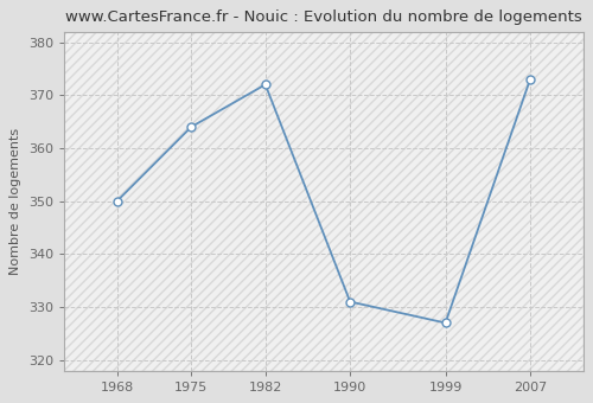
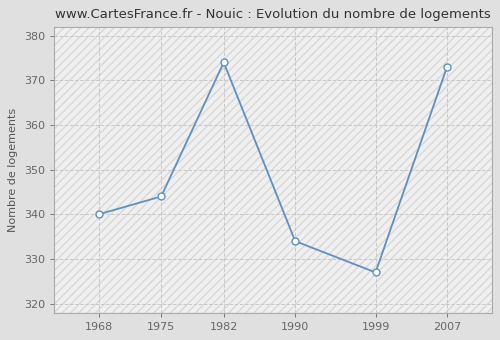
1968: 350 -> 340
1975: 364 -> 344
1982: 372 -> 374
1990: 331 -> 334
